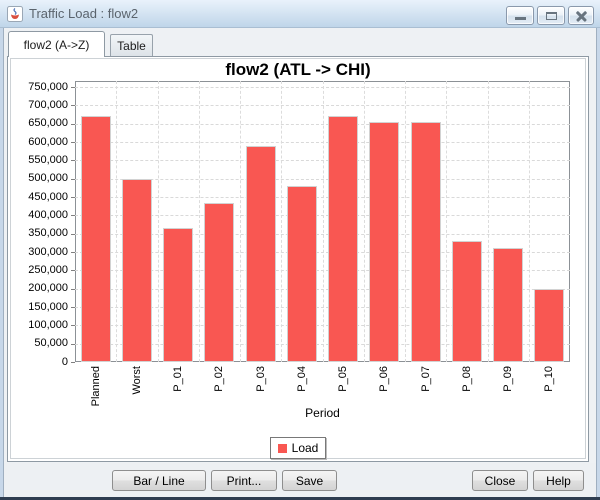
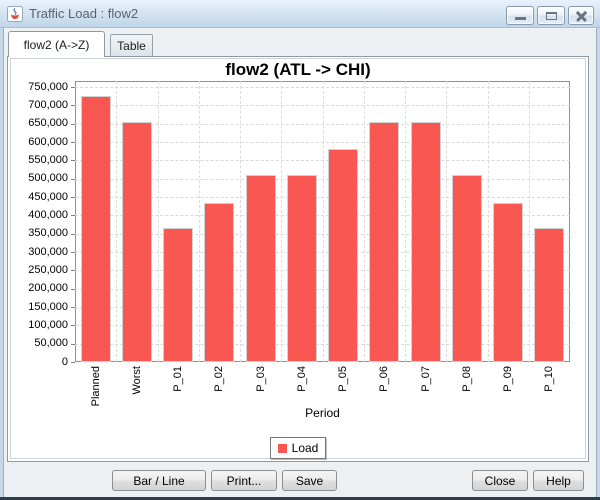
Planned: 670000 -> 720000
Worst: 500000 -> 660000
P_03: 590000 -> 510000
P_04: 480000 -> 510000
P_05: 670000 -> 580000
P_08: 330000 -> 510000
P_09: 310000 -> 440000
P_10: 200000 -> 360000
